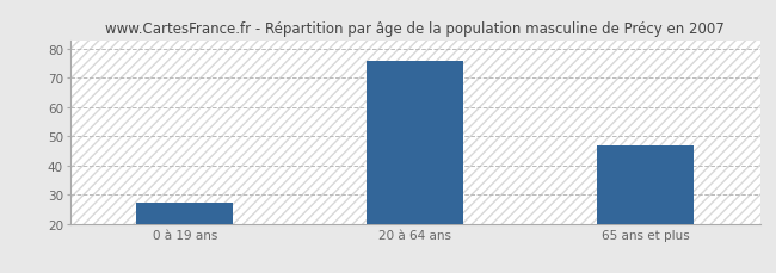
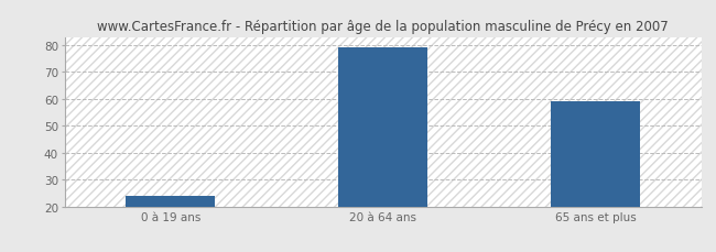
0 à 19 ans: 27 -> 24
20 à 64 ans: 76 -> 79
65 ans et plus: 47 -> 59
